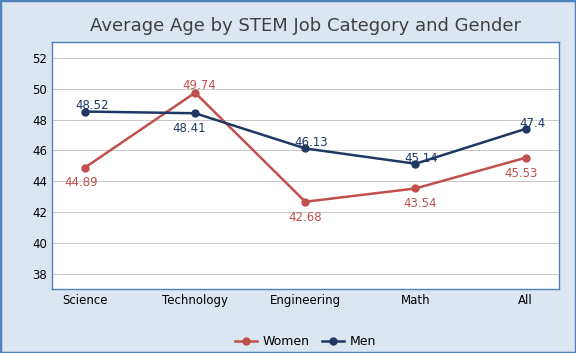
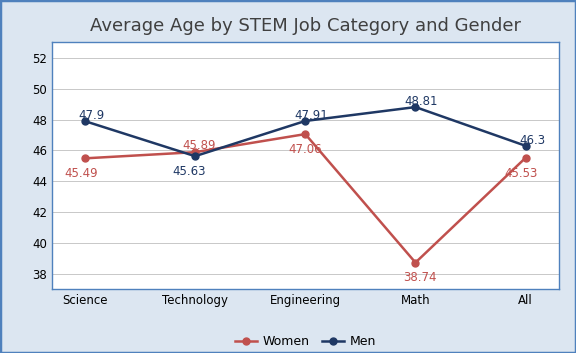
Women/Science: 44.89 -> 45.49
Men/Science: 48.52 -> 47.9
Women/Technology: 49.74 -> 45.89
Men/Technology: 48.41 -> 45.63
Women/Engineering: 42.68 -> 47.06
Men/Engineering: 46.13 -> 47.91
Women/Math: 43.54 -> 38.74
Men/Math: 45.14 -> 48.81
Men/All: 47.4 -> 46.3
